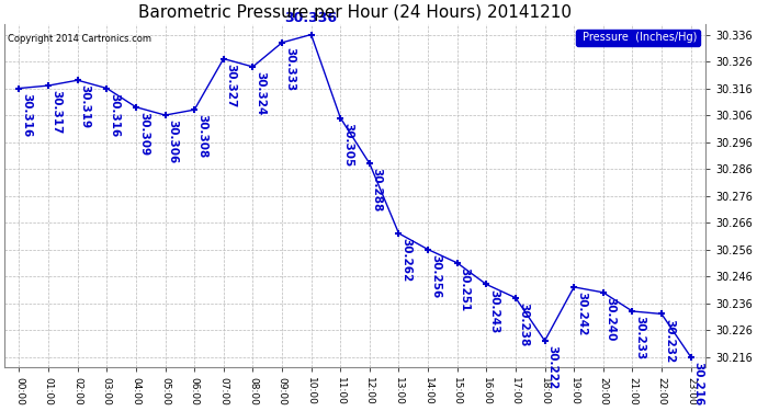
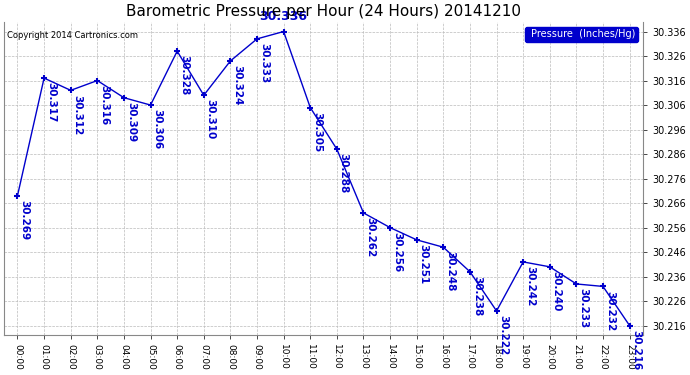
00:00: 30.316 -> 30.269
02:00: 30.319 -> 30.312
06:00: 30.308 -> 30.328
07:00: 30.327 -> 30.310
16:00: 30.243 -> 30.248
